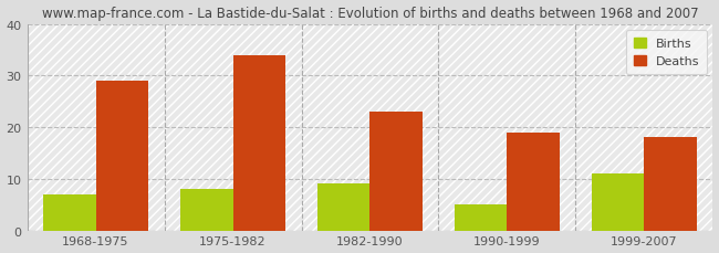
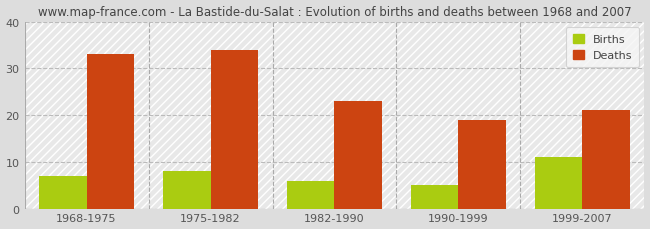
Deaths/1968-1975: 29 -> 33
Births/1982-1990: 9 -> 6
Deaths/1999-2007: 18 -> 21
